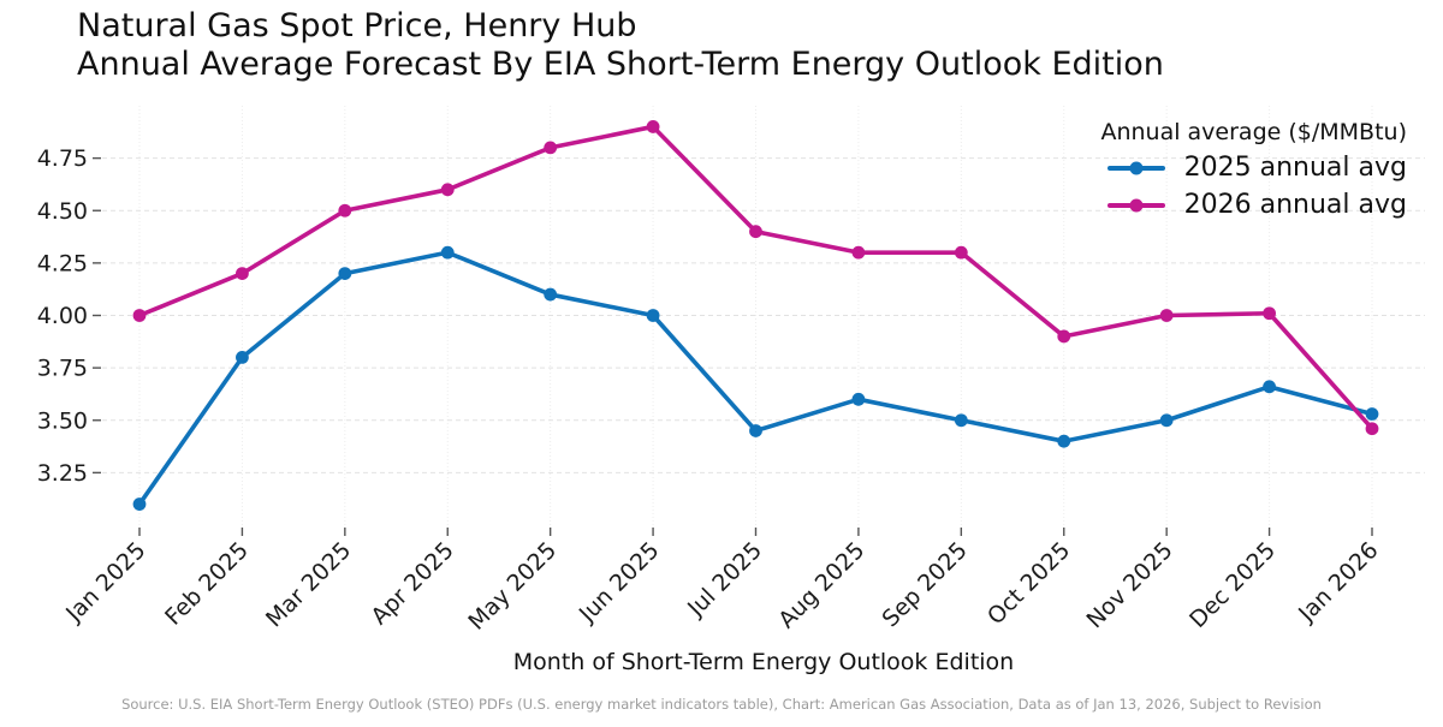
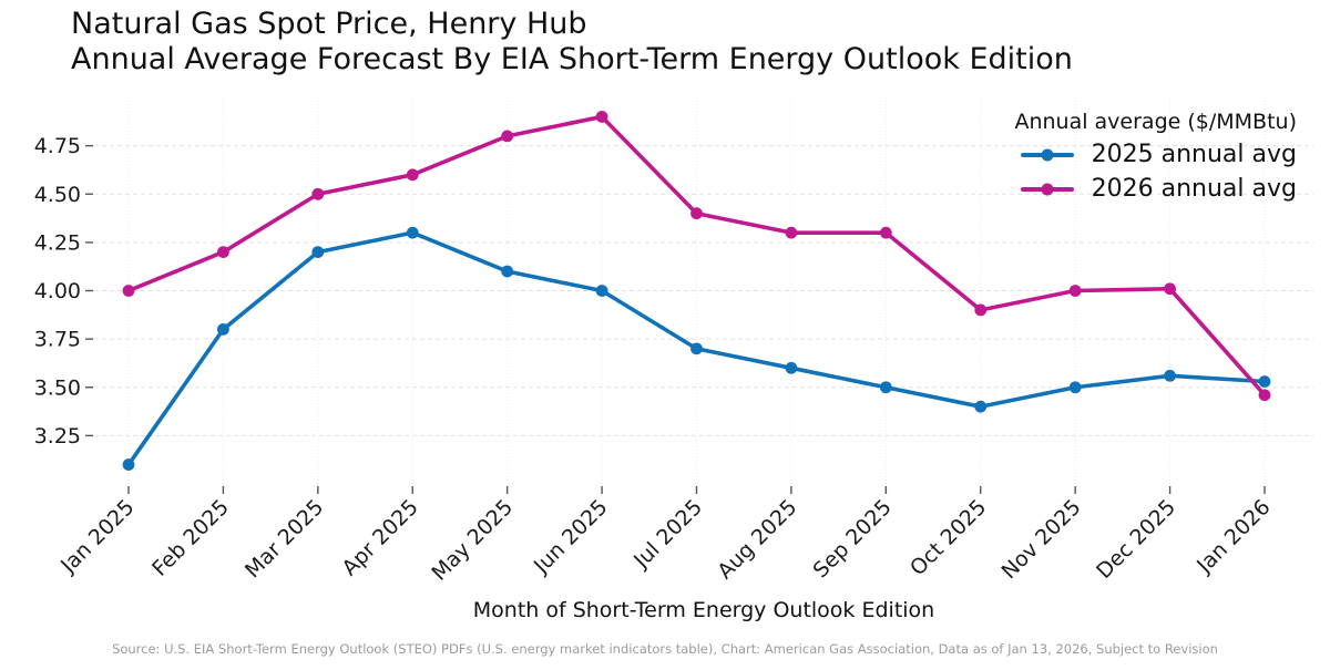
2025 annual avg/Jul 2025: 3.45 -> 3.70
2025 annual avg/Dec 2025: 3.66 -> 3.56
